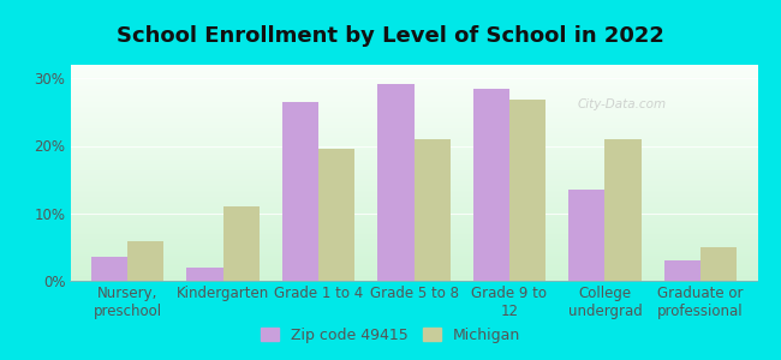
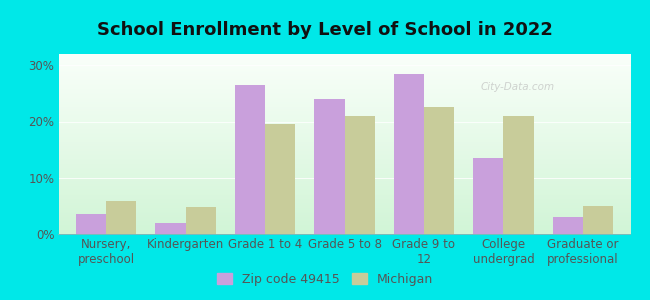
Michigan/Kindergarten: 11.0% -> 4.8%
Zip code 49415/Grade 5 to 8: 29.2% -> 24.0%
Michigan/Grade 9 to 12: 26.8% -> 22.5%
